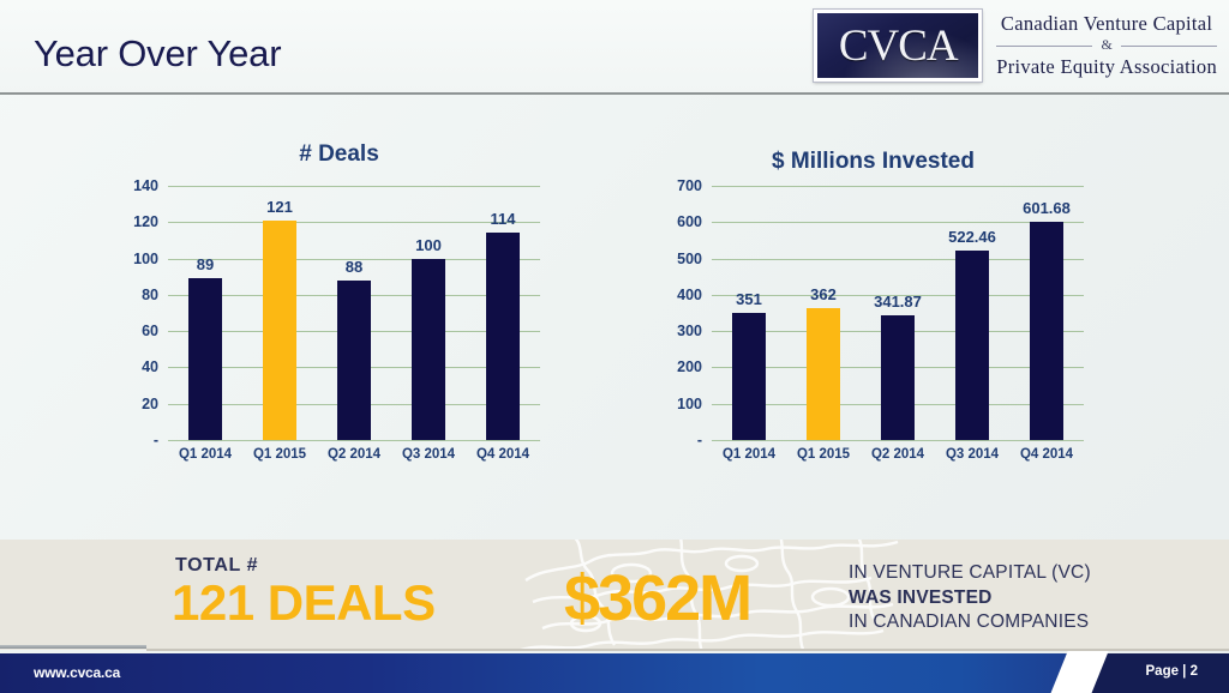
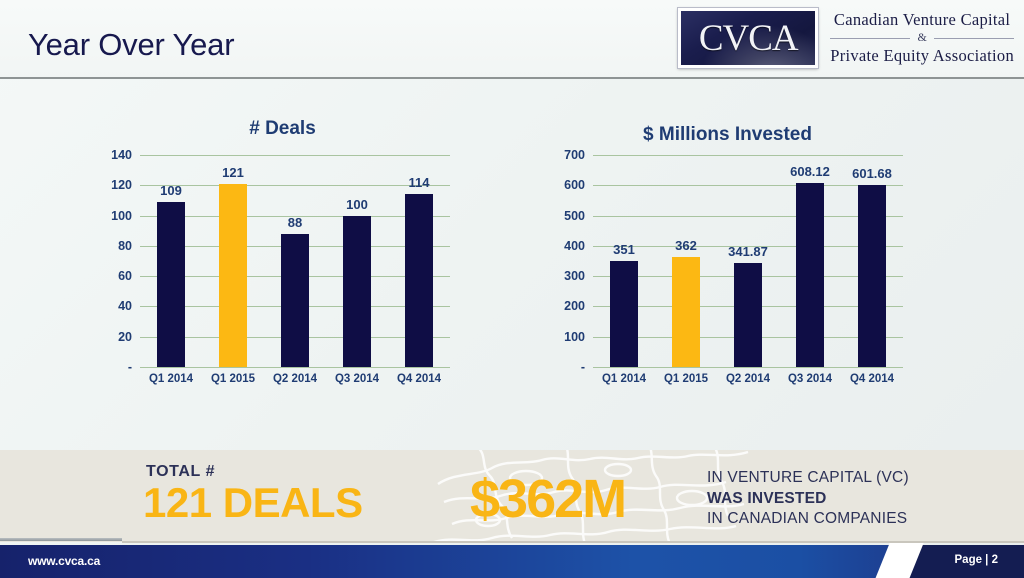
# Deals/Q1 2014: 89 -> 109
$ Millions Invested/Q3 2014: 522.46 -> 608.12
